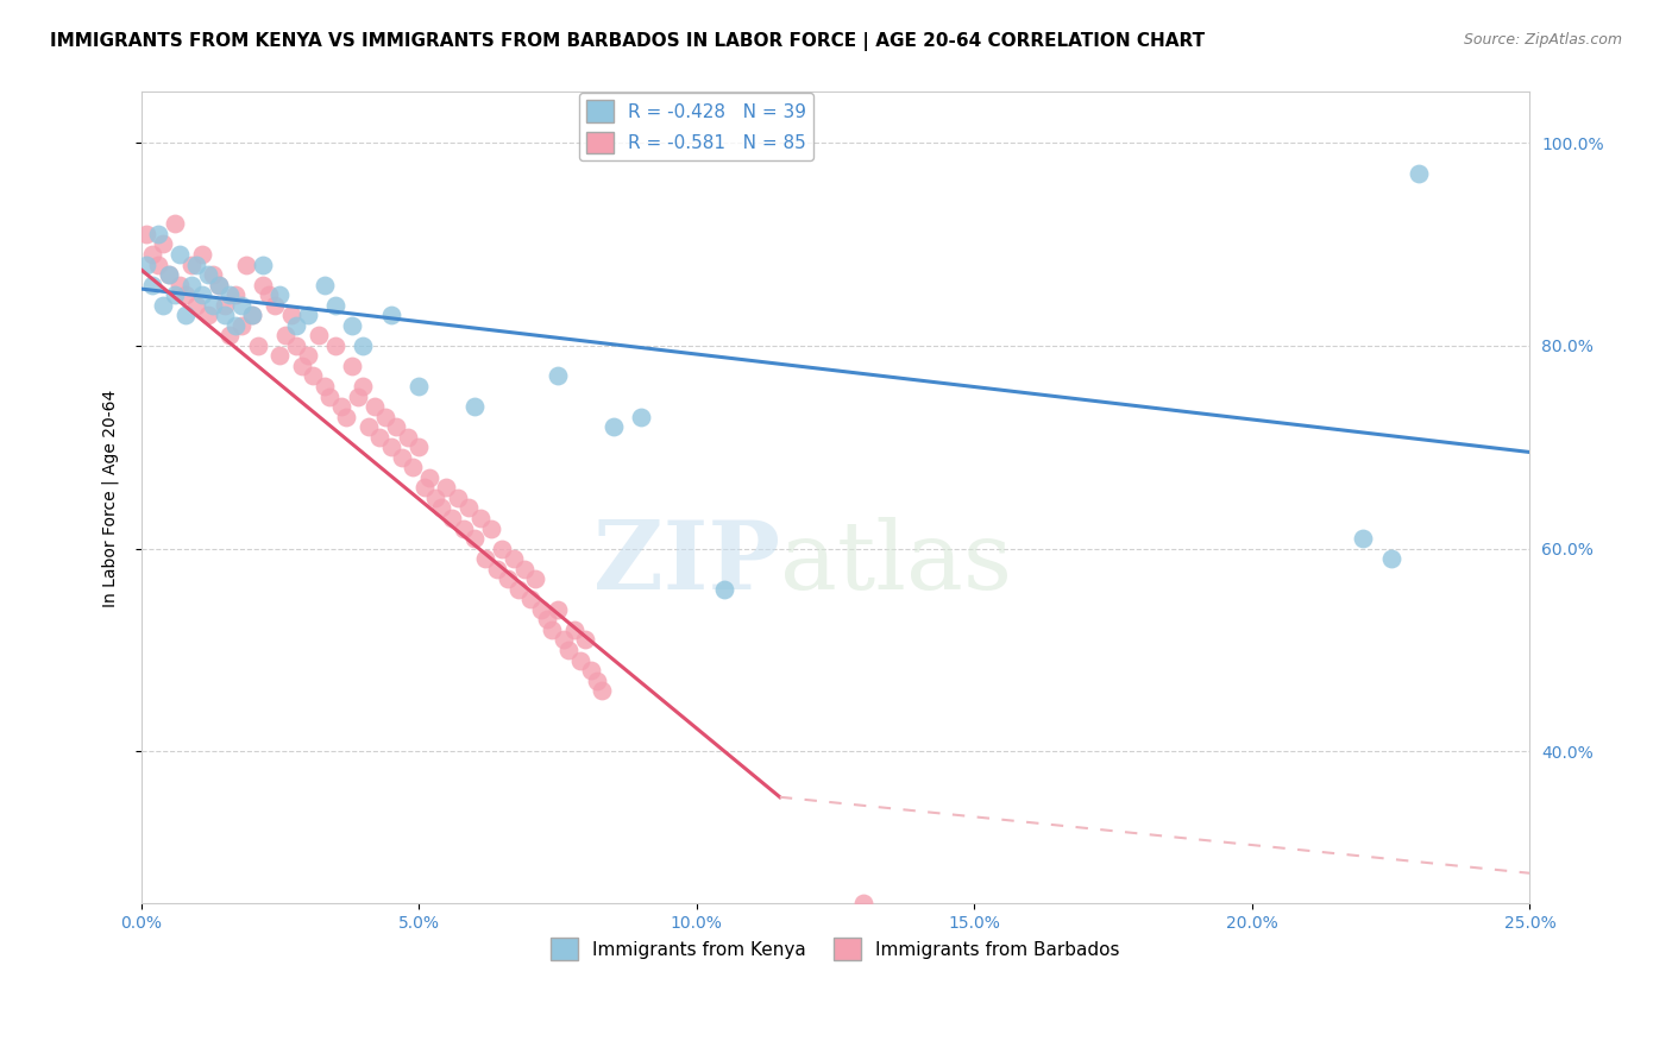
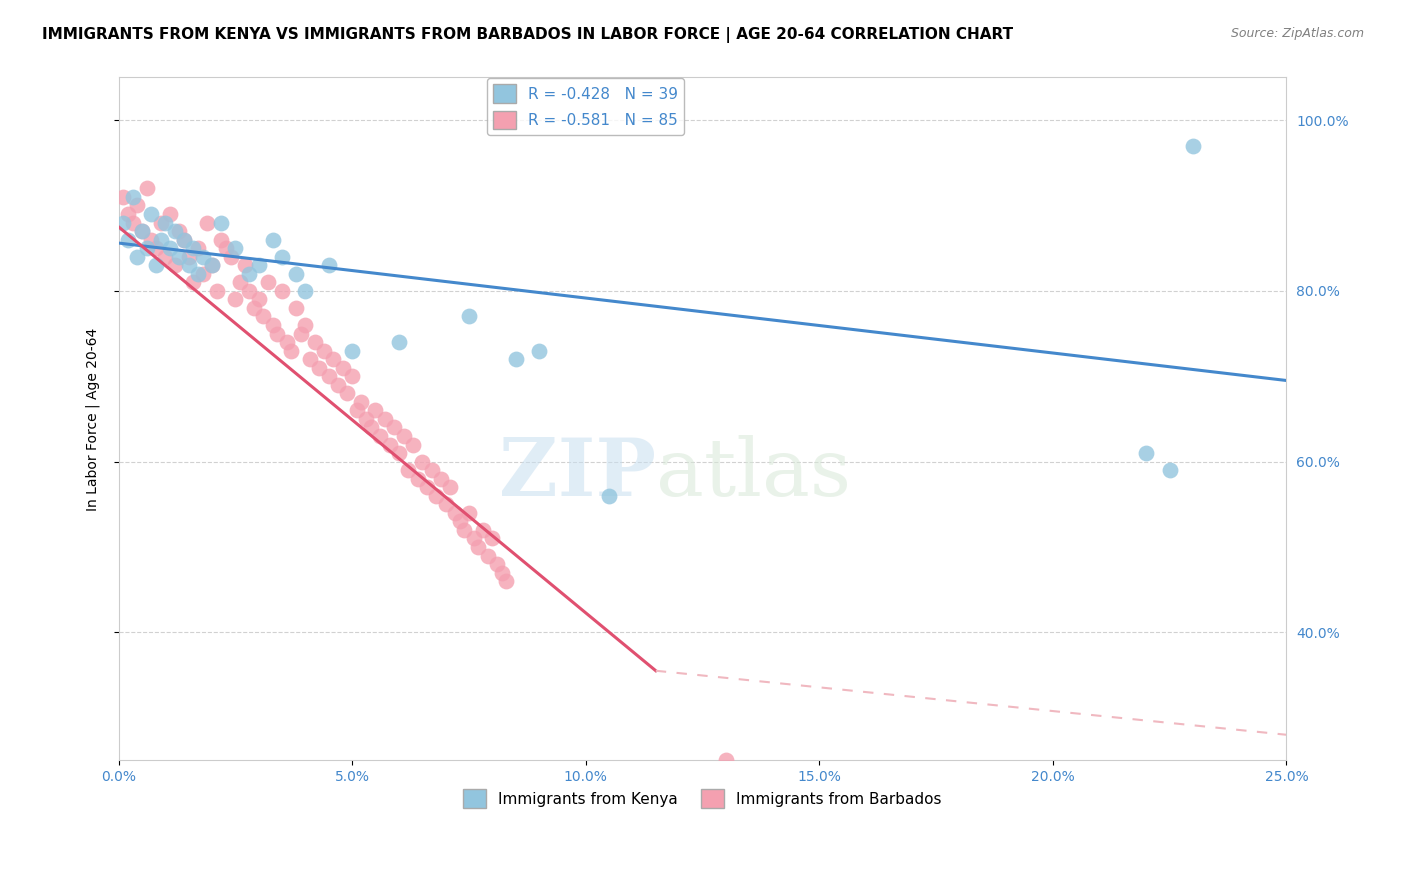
Immigrants from Kenya/5.0%: 76% -> 73%
